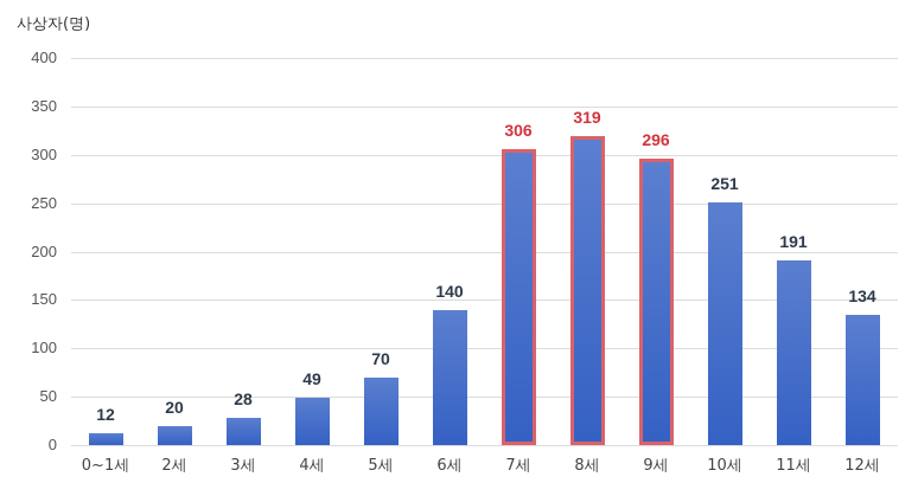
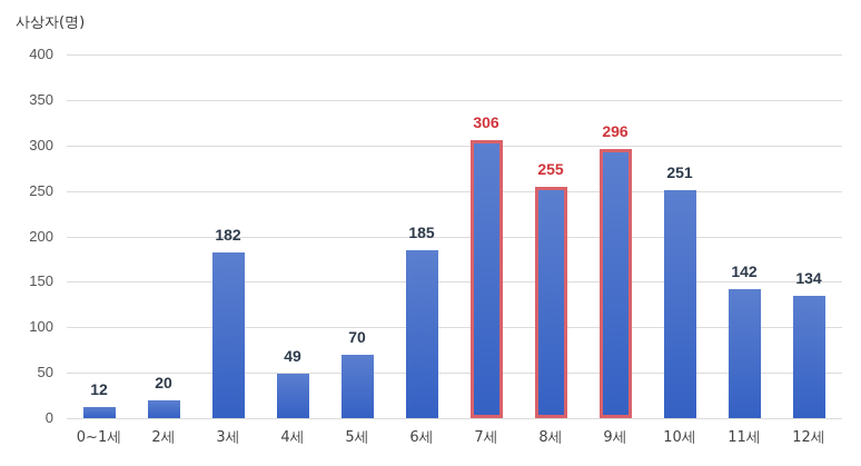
3세: 28 -> 182
6세: 140 -> 185
8세: 319 -> 255
11세: 191 -> 142
